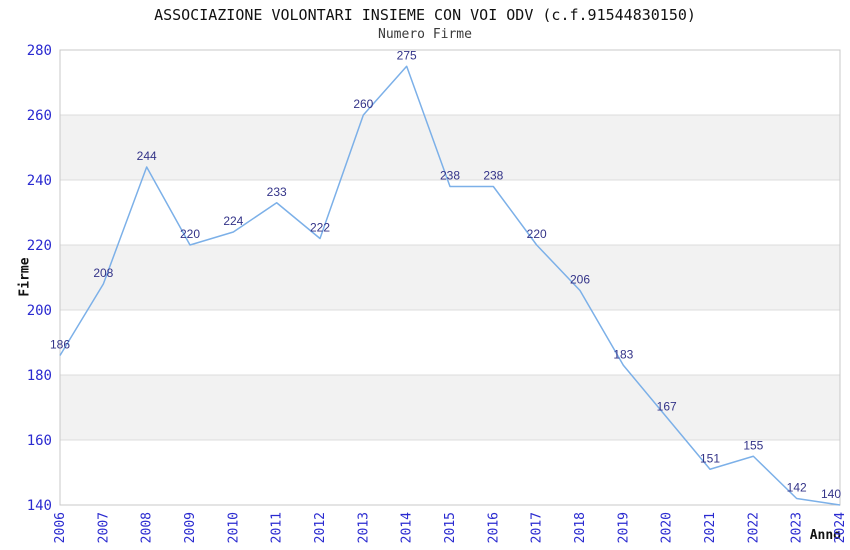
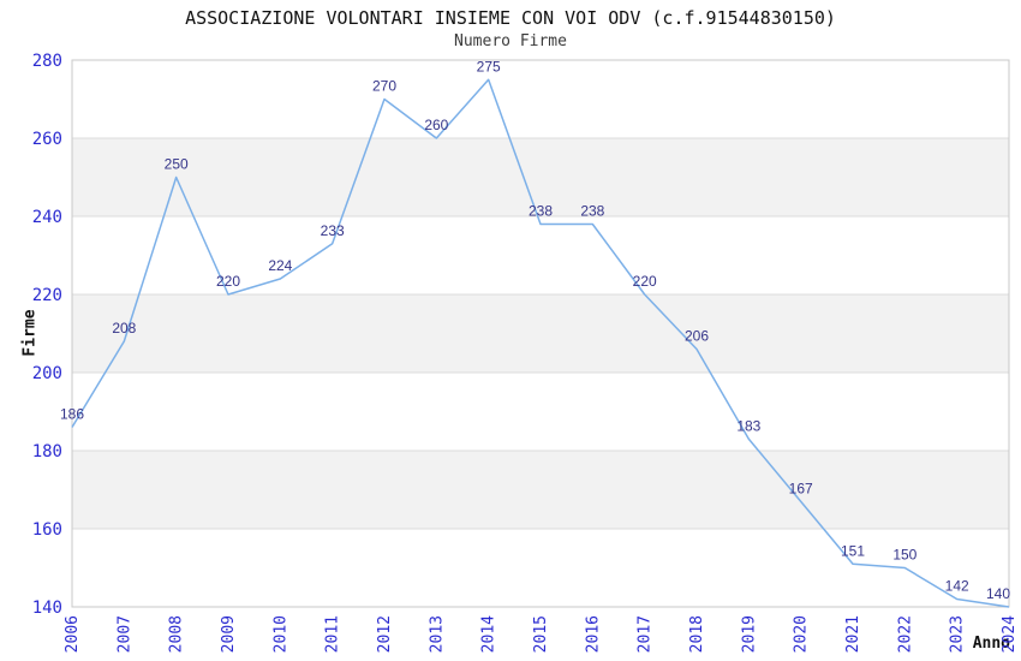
2008: 244 -> 250
2012: 222 -> 270
2022: 155 -> 150
